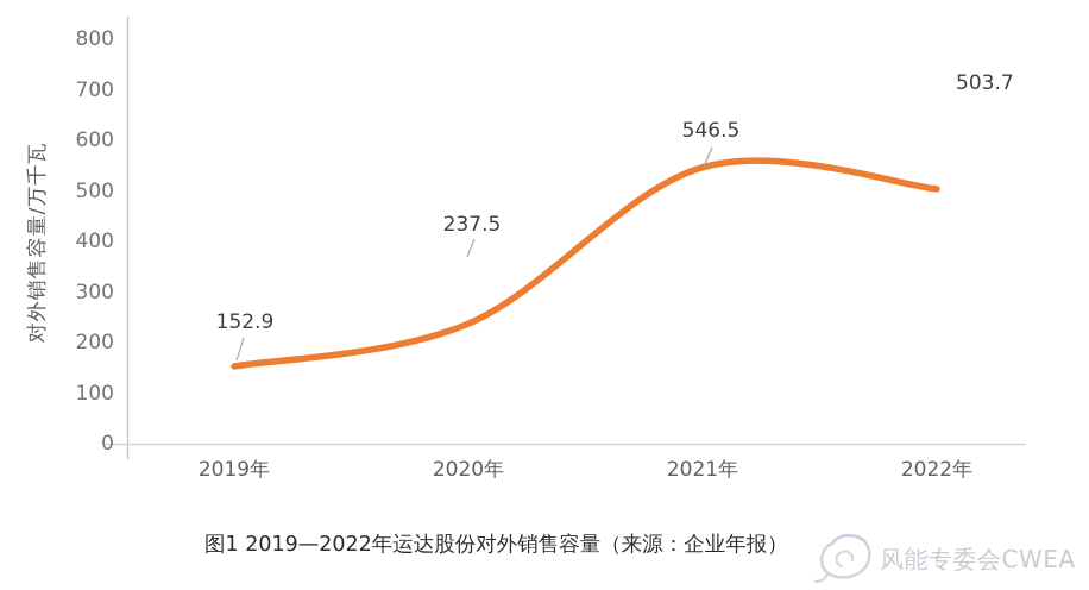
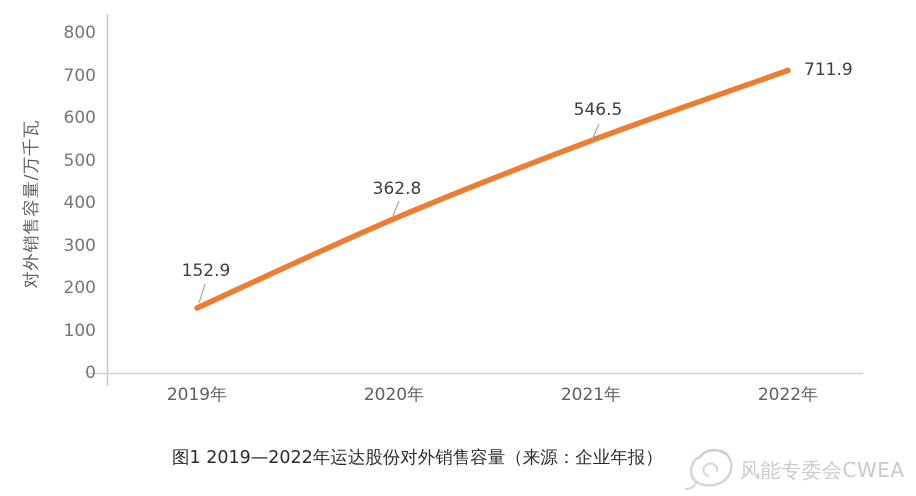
2020年: 237.5 -> 362.8
2022年: 503.7 -> 711.9
